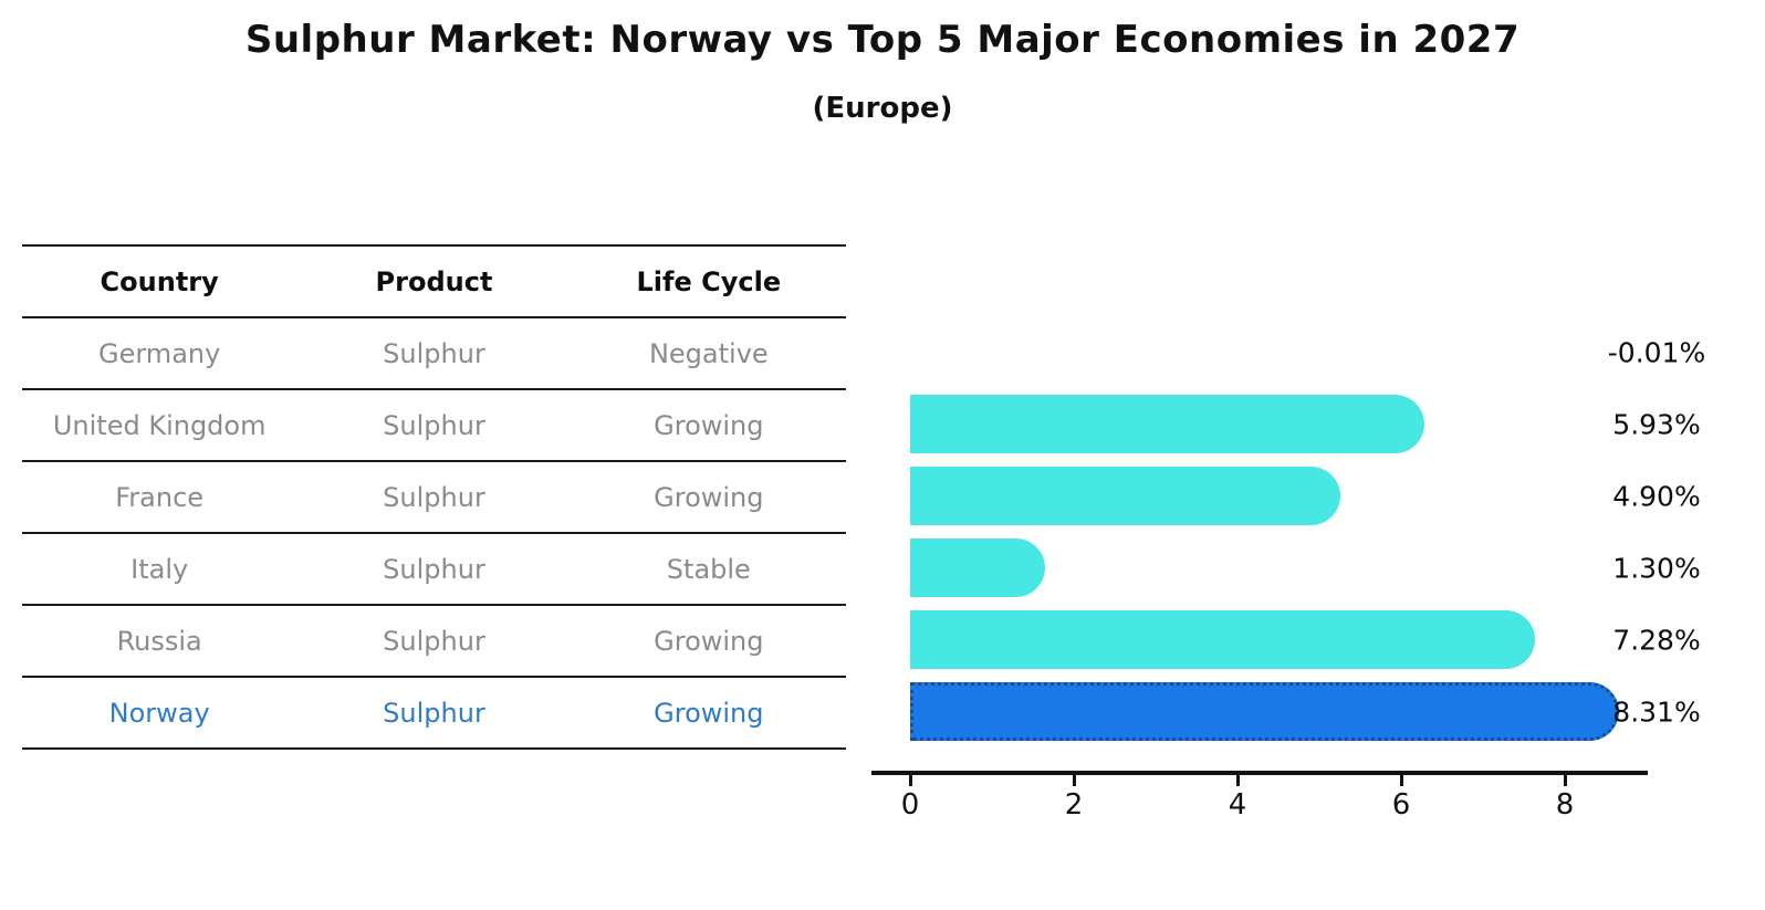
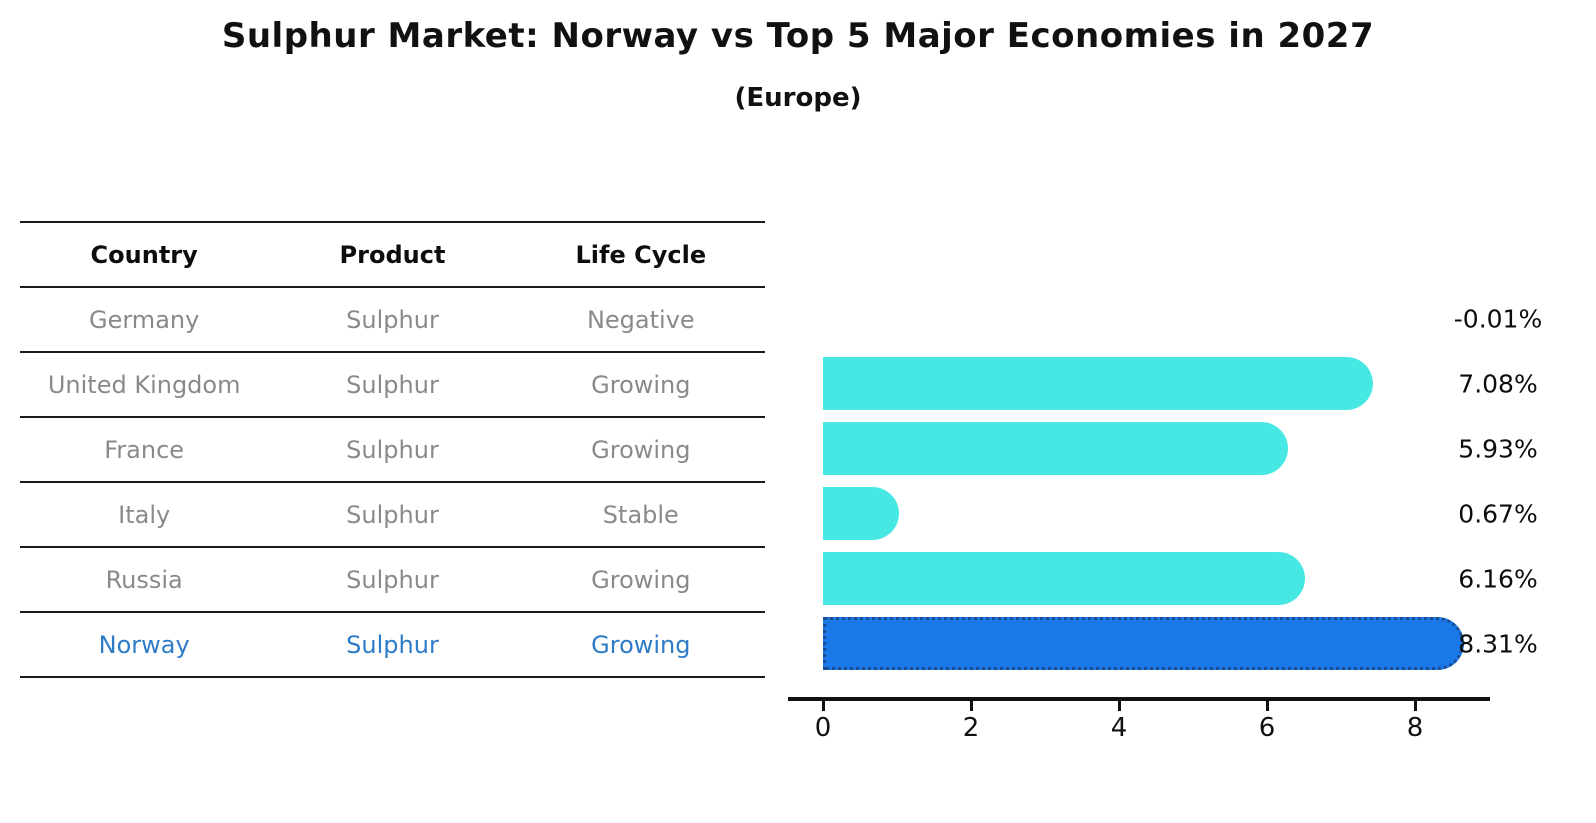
United Kingdom: 5.93% -> 7.08%
France: 4.90% -> 5.93%
Italy: 1.30% -> 0.67%
Russia: 7.28% -> 6.16%
